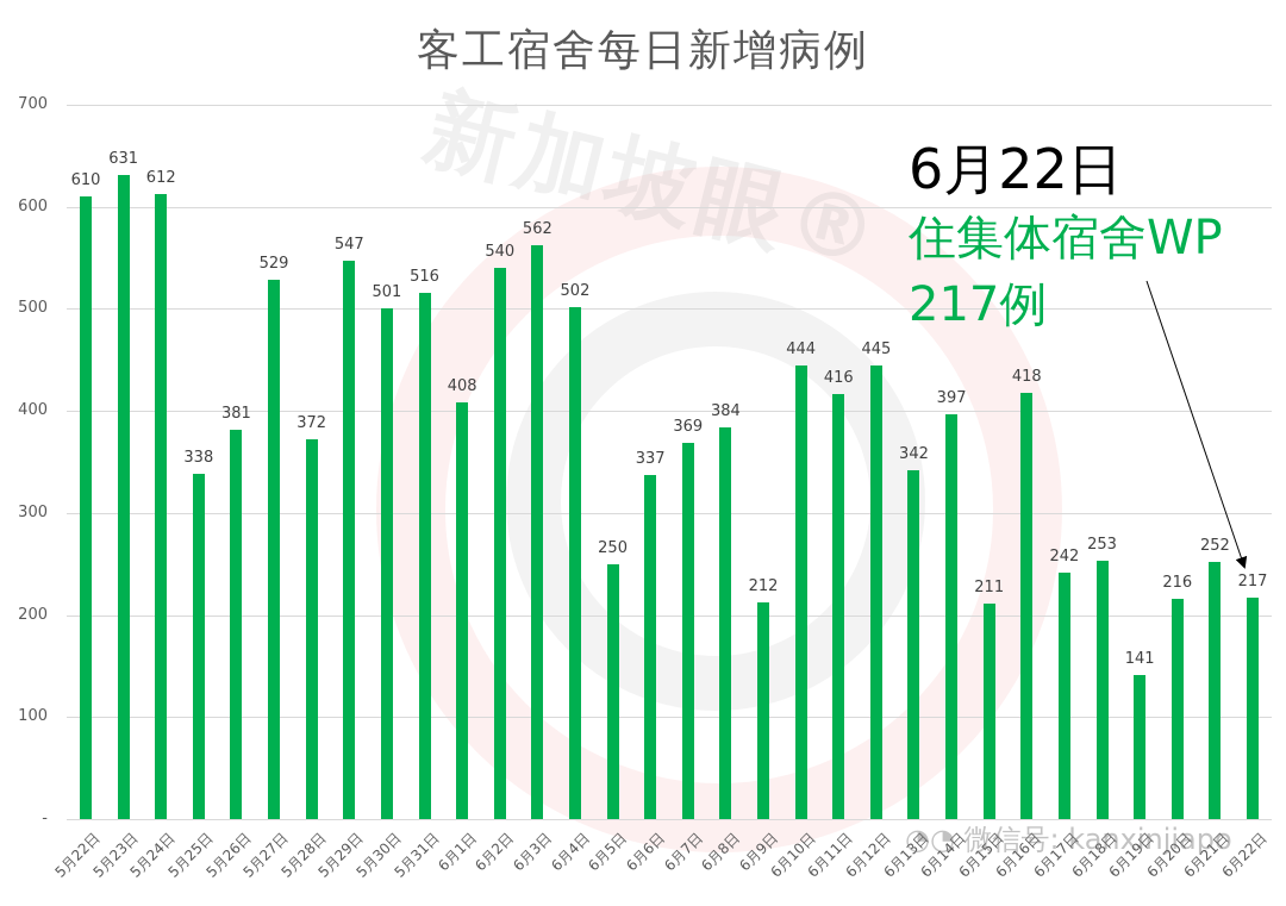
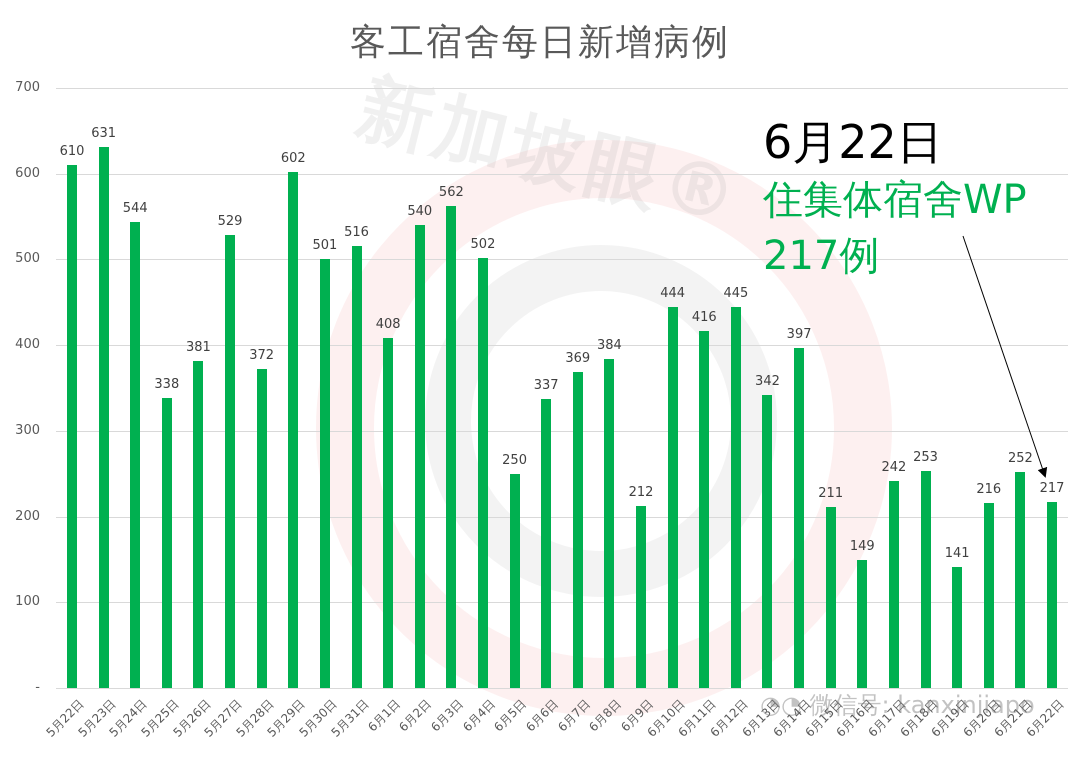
5月24日: 612 -> 544
5月29日: 547 -> 602
6月16日: 418 -> 149
